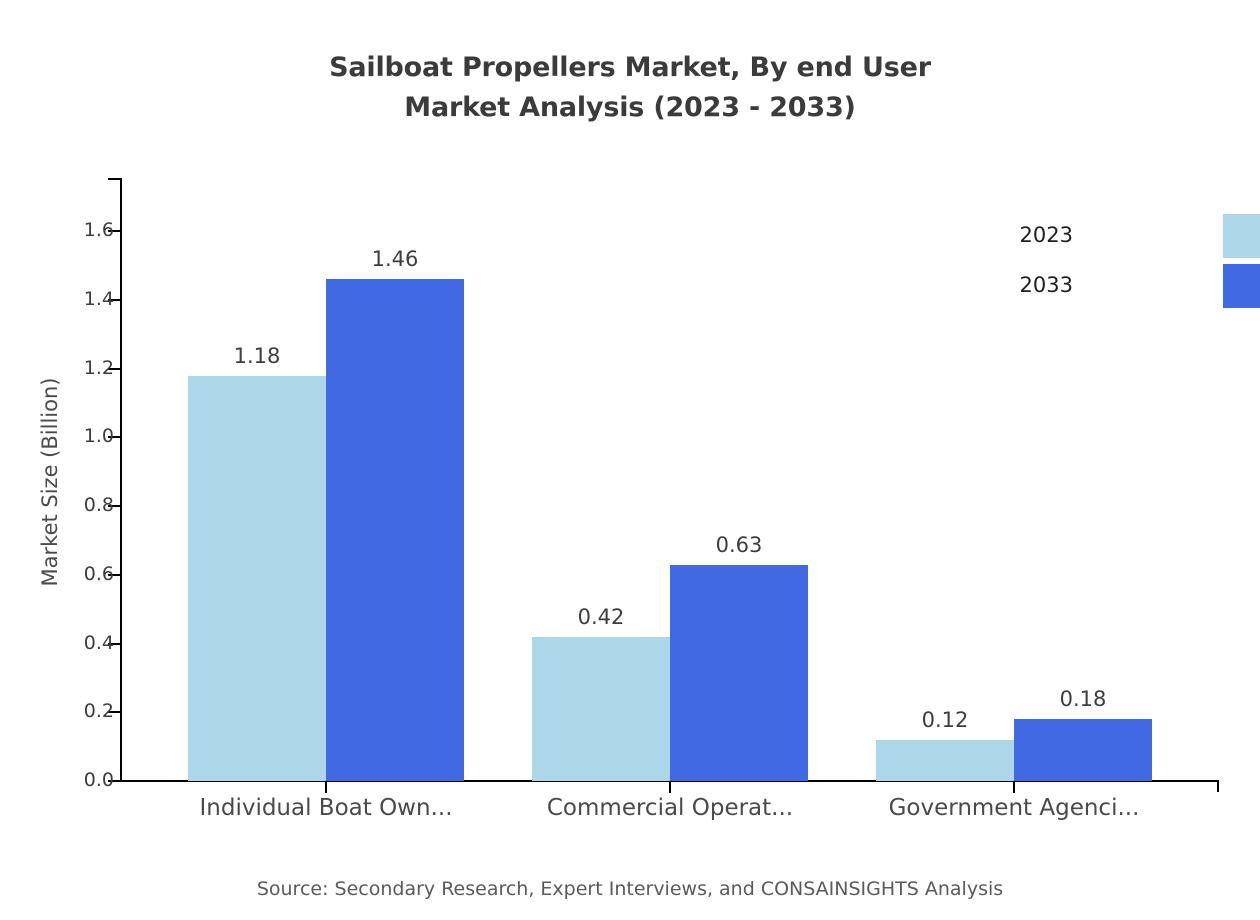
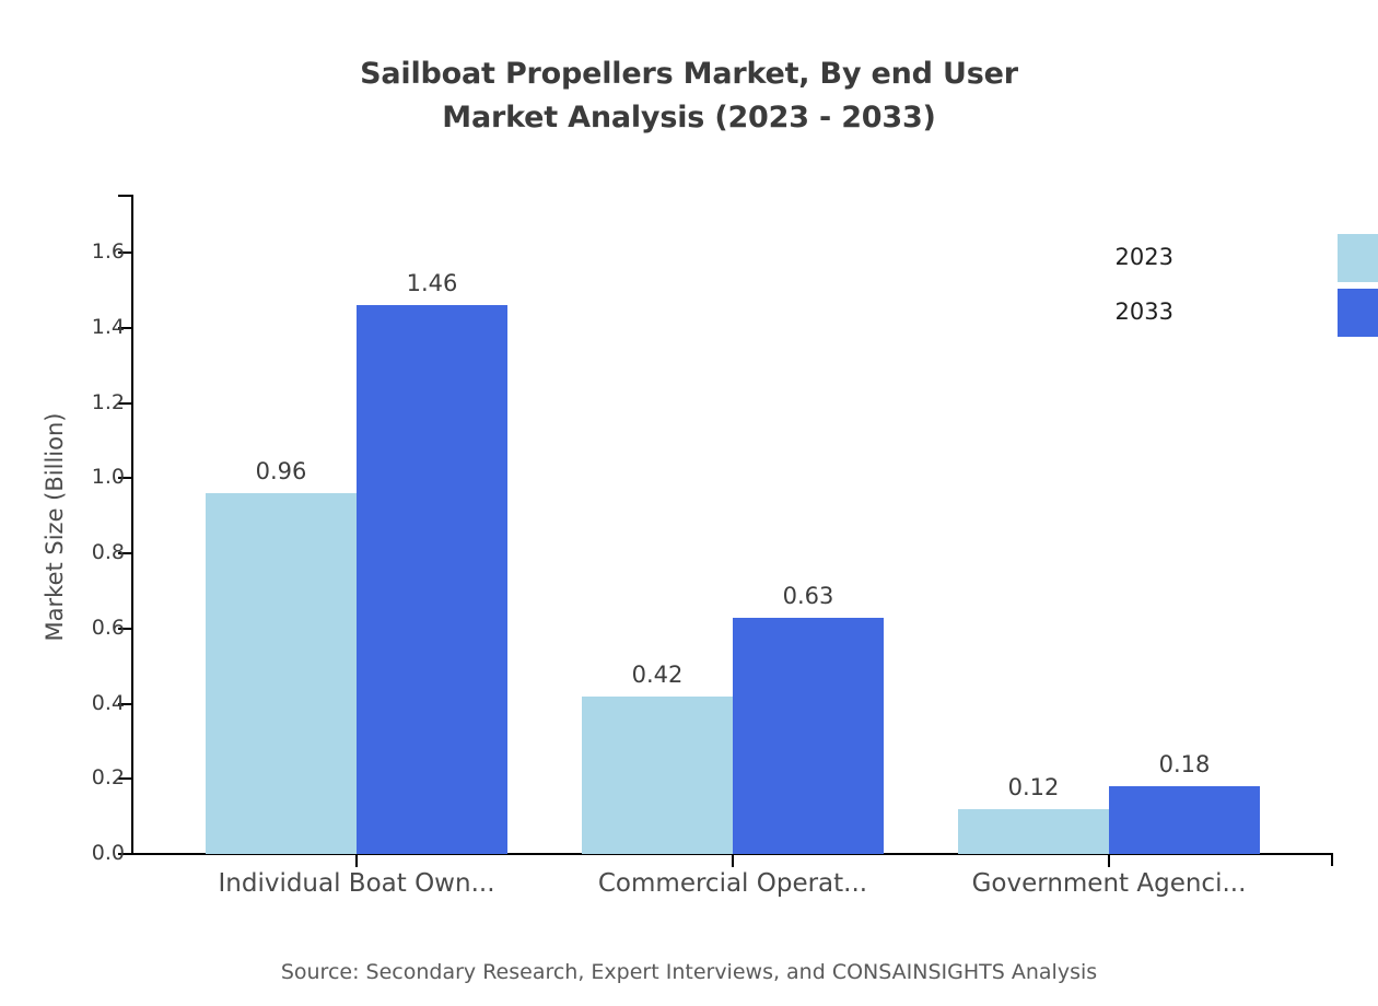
2023/Individual Boat Own...: 1.18 -> 0.96
